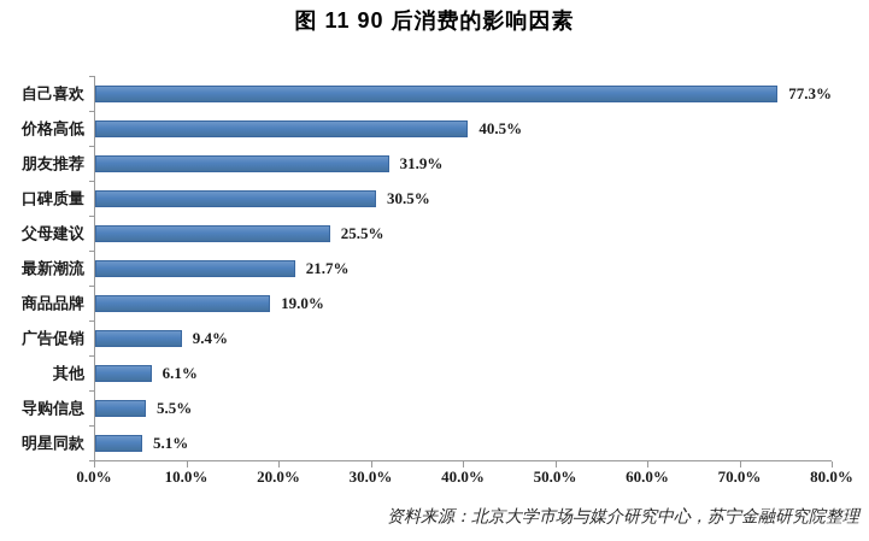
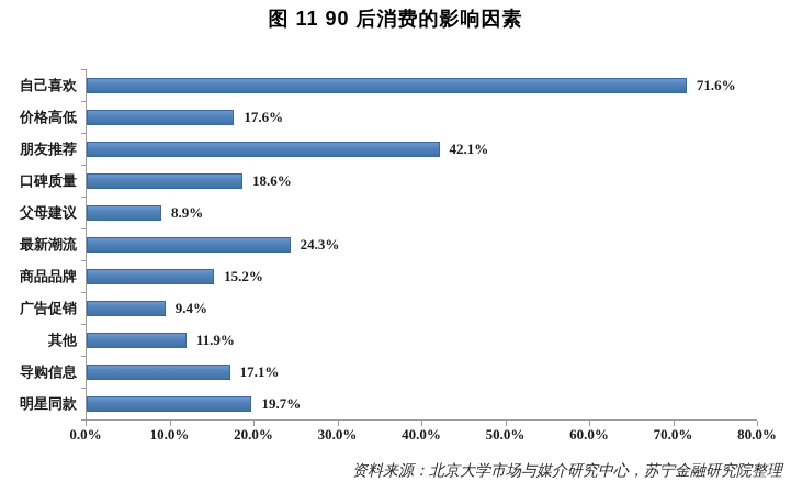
自己喜欢: 77.3% -> 71.6%
价格高低: 40.5% -> 17.6%
朋友推荐: 31.9% -> 42.1%
口碑质量: 30.5% -> 18.6%
父母建议: 25.5% -> 8.9%
最新潮流: 21.7% -> 24.3%
商品品牌: 19.0% -> 15.2%
其他: 6.1% -> 11.9%
导购信息: 5.5% -> 17.1%
明星同款: 5.1% -> 19.7%
